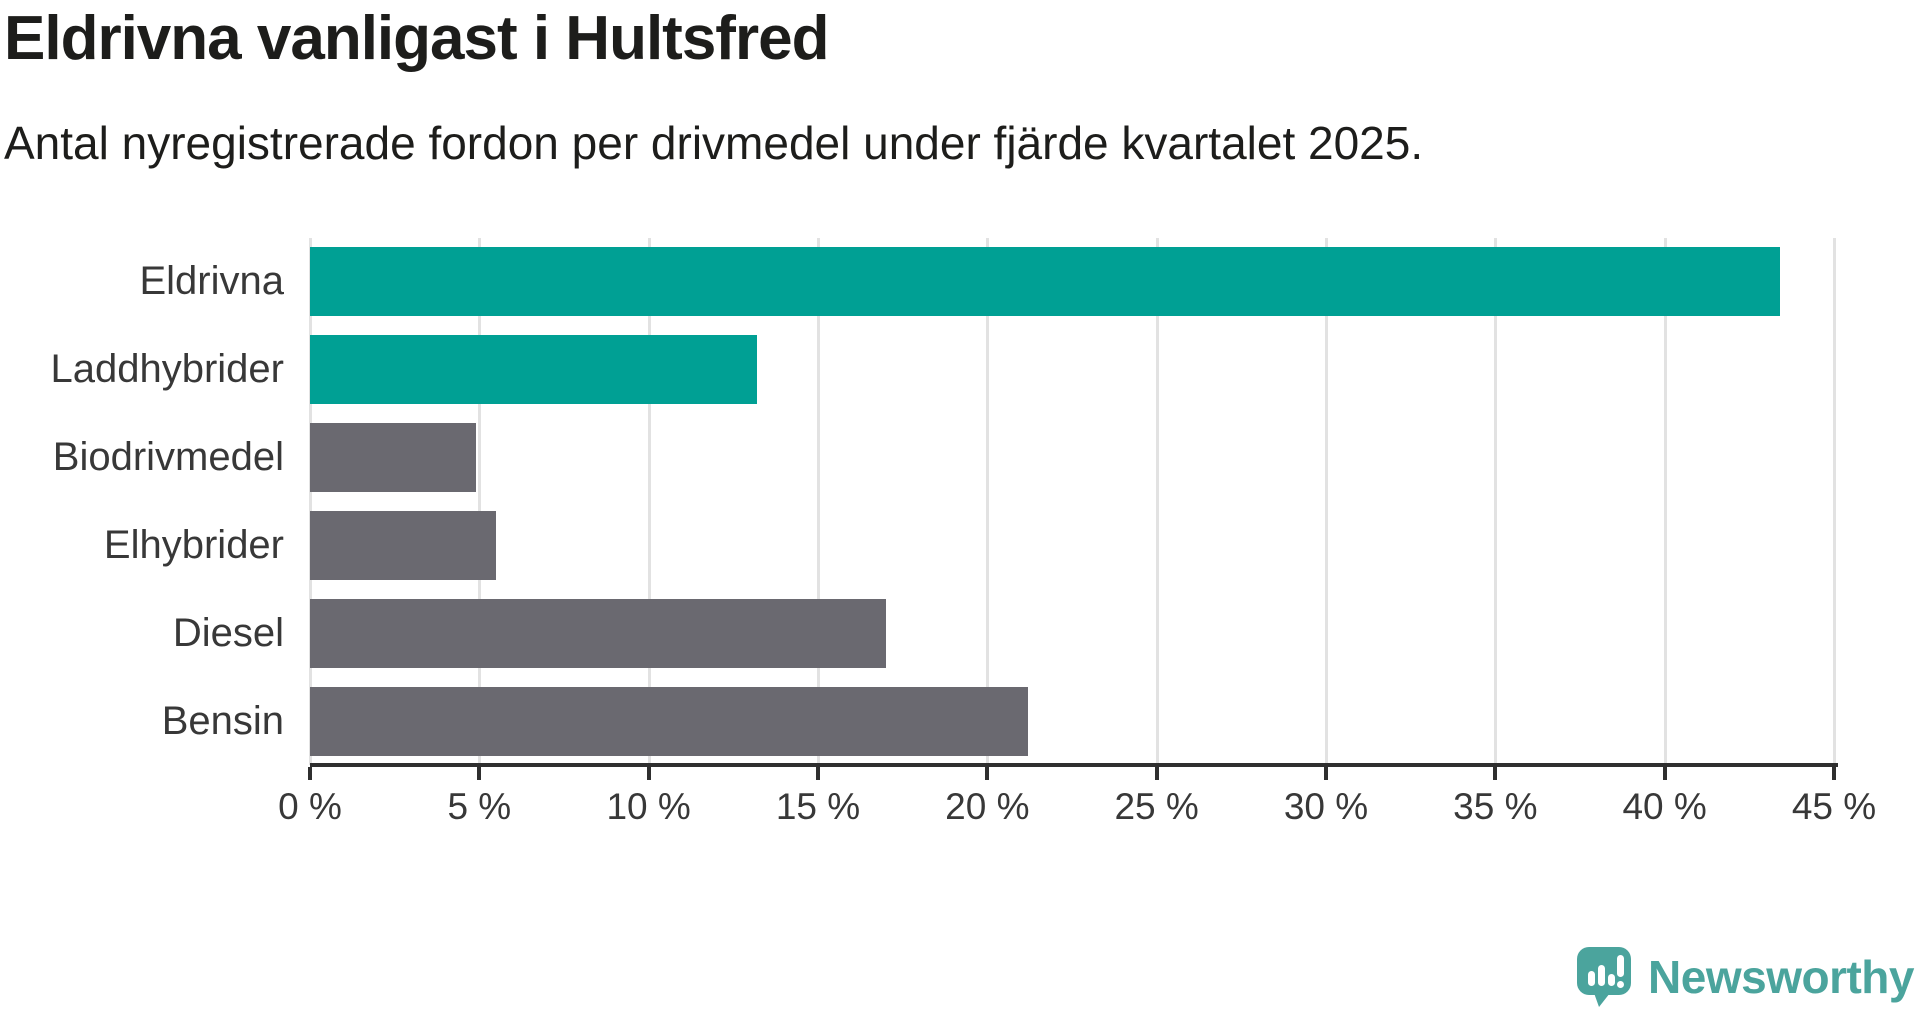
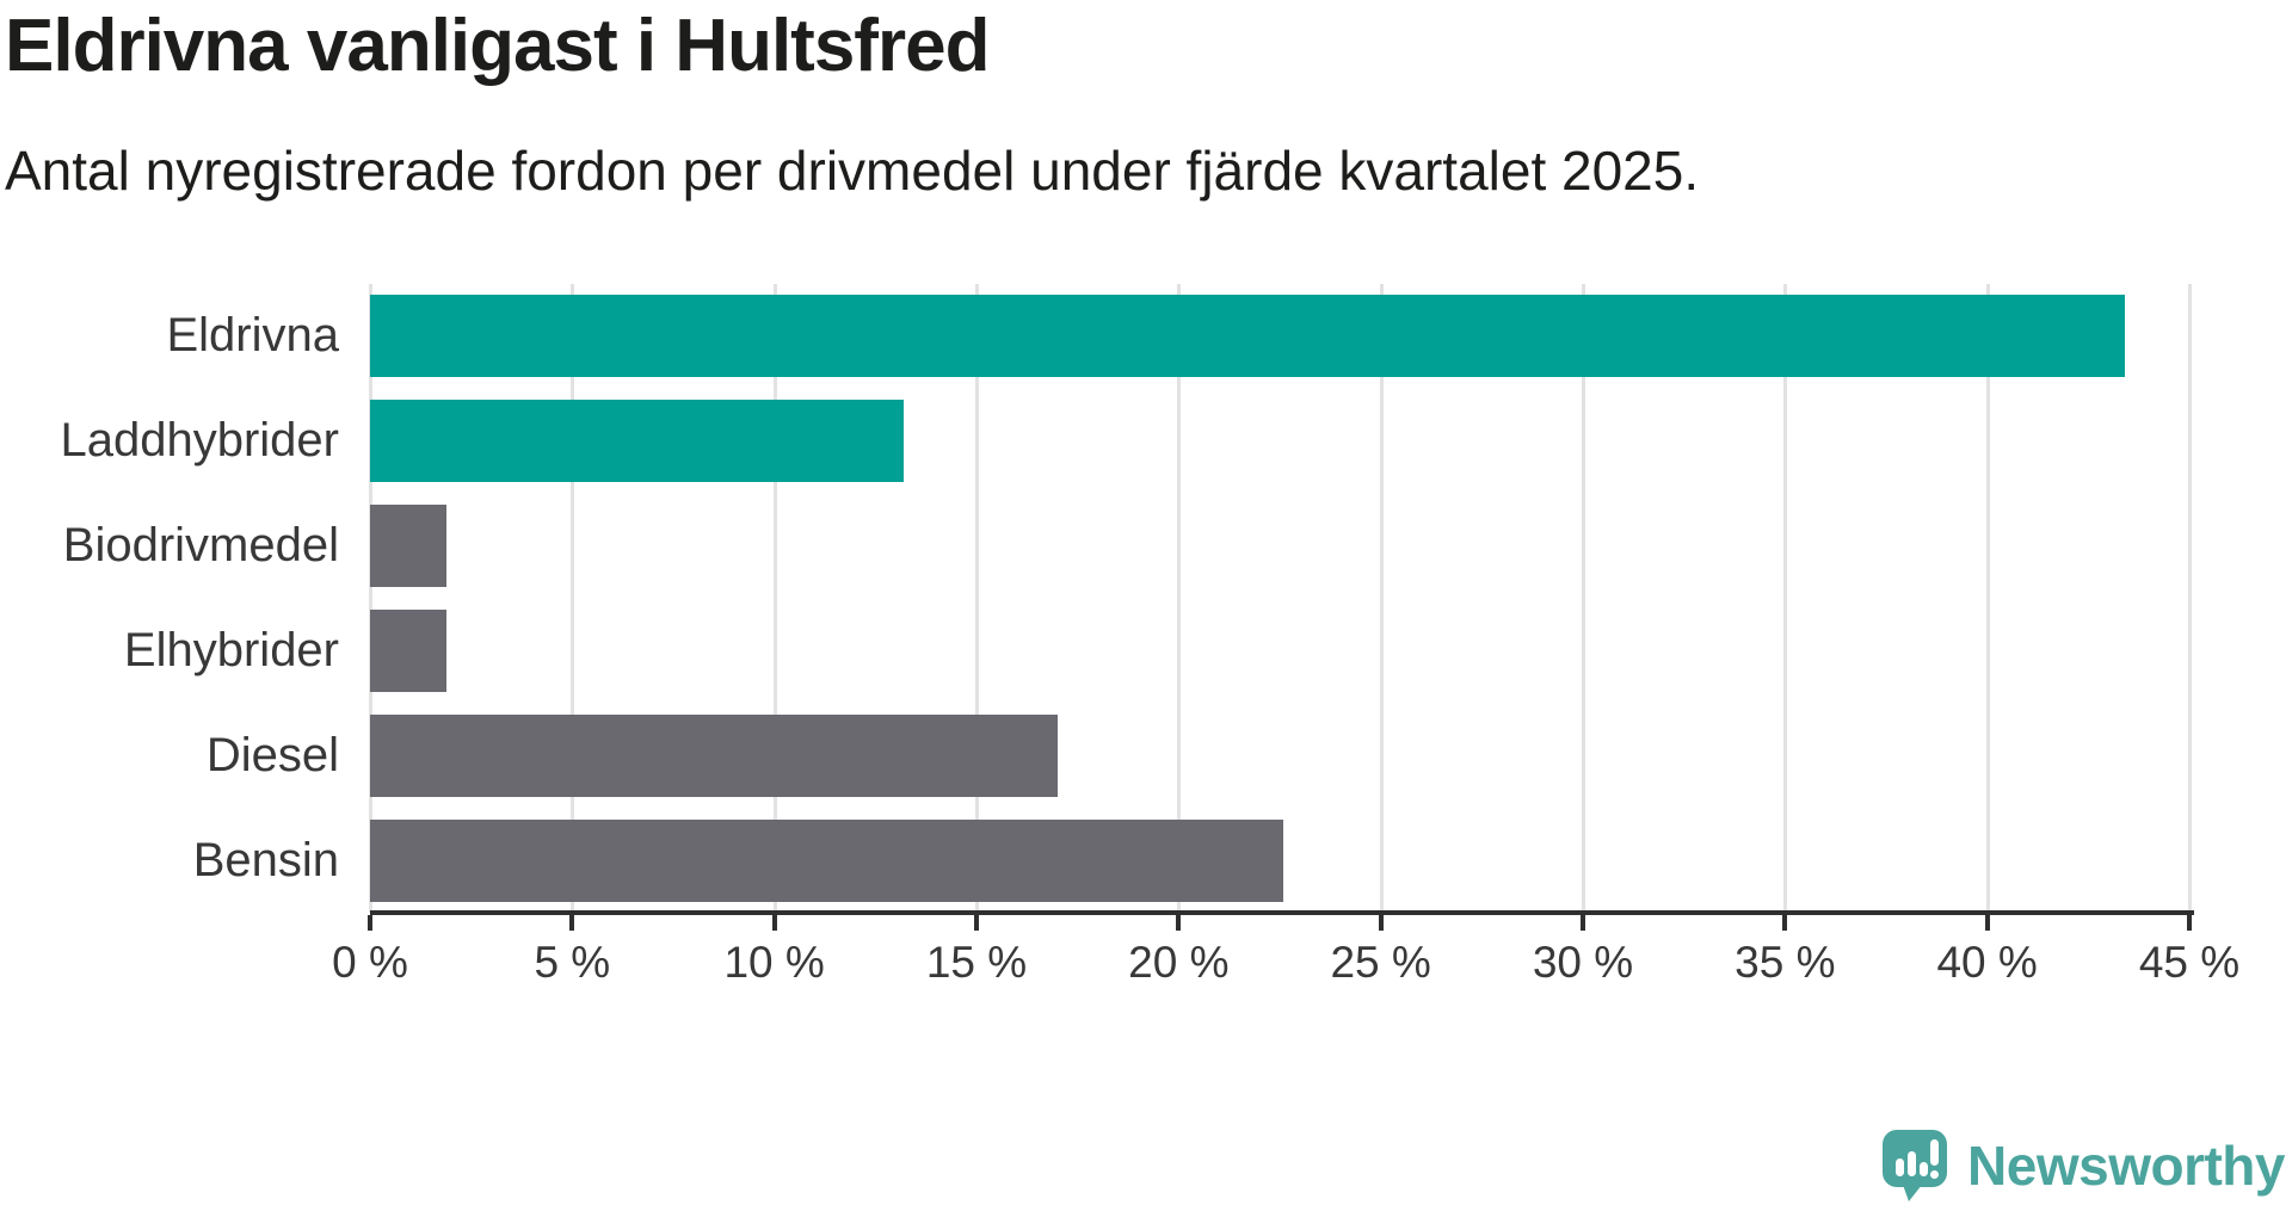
Biodrivmedel: 4.9% -> 1.9%
Elhybrider: 5.5% -> 1.9%
Bensin: 21.2% -> 22.6%
